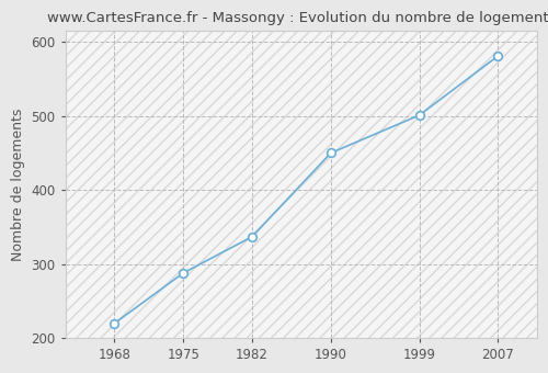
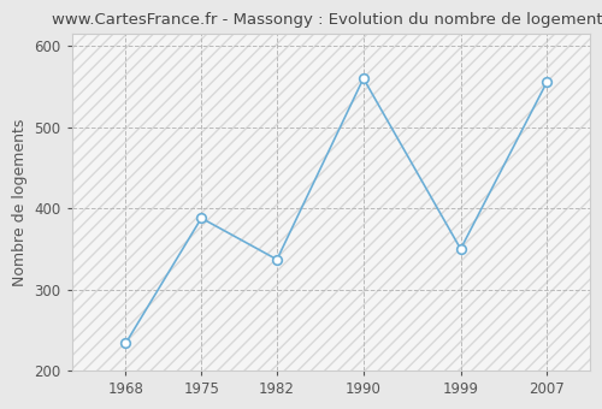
1968: 220 -> 234
1975: 288 -> 388
1990: 450 -> 560
1999: 501 -> 350
2007: 581 -> 556
